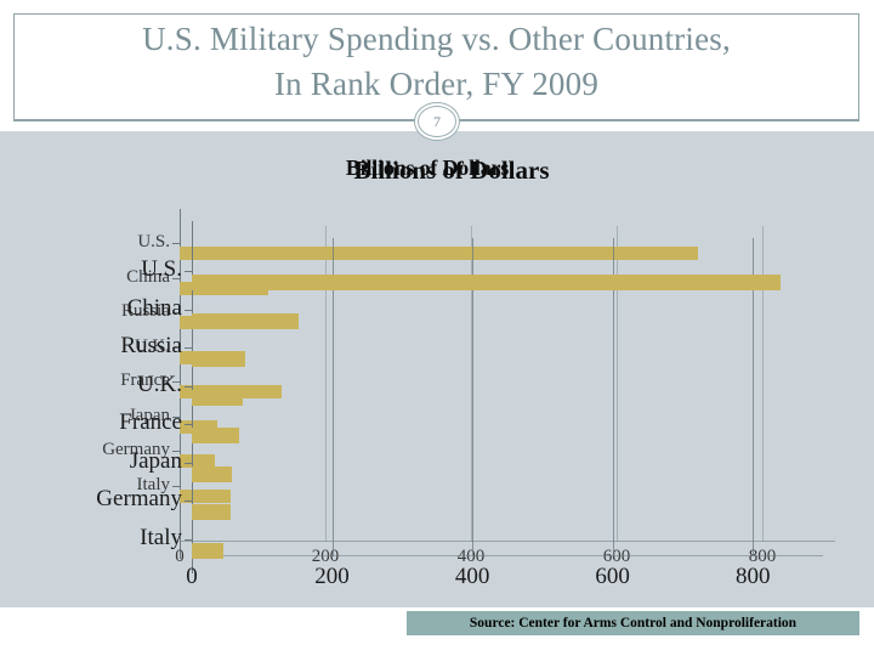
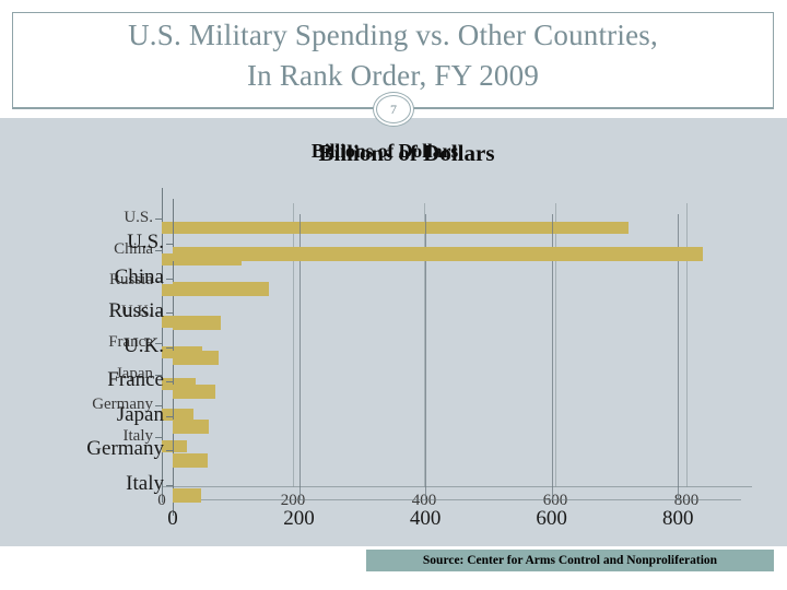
U.K.: 90 -> 60
France: 140 -> 60
Italy: 70 -> 40
